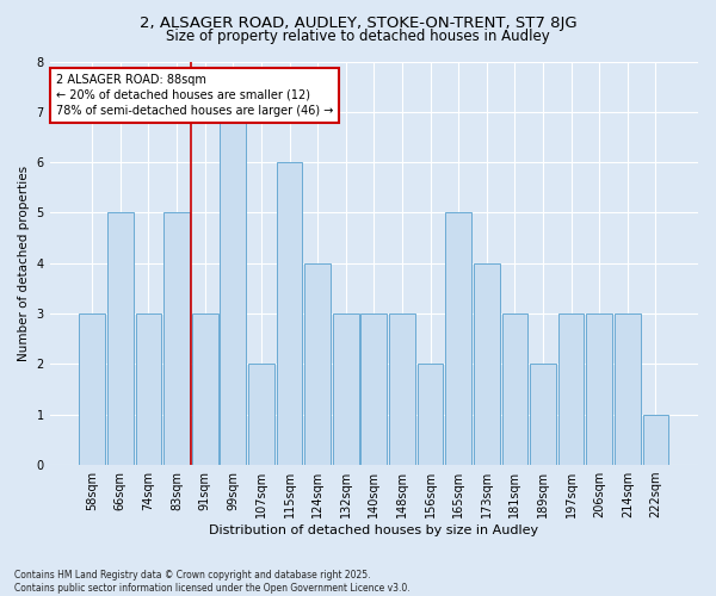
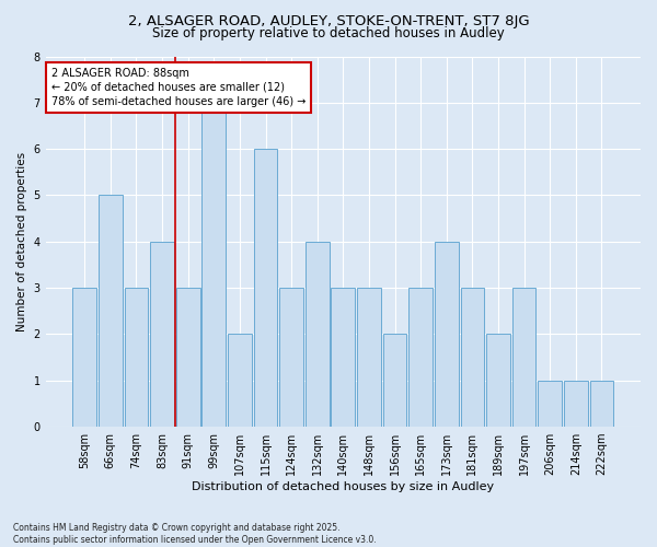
83sqm: 5 -> 4
124sqm: 4 -> 3
132sqm: 3 -> 4
165sqm: 5 -> 3
206sqm: 3 -> 1
214sqm: 3 -> 1
